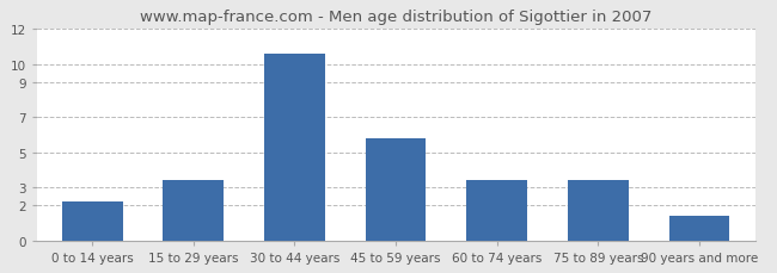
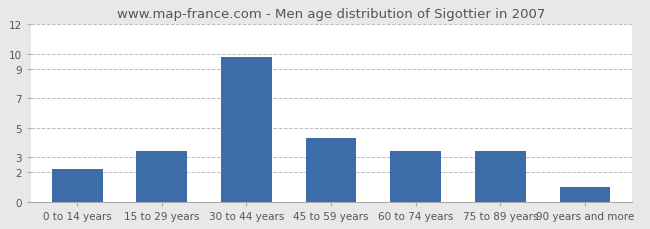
30 to 44 years: 10.6 -> 9.8
45 to 59 years: 5.8 -> 4.3
90 years and more: 1.4 -> 1.0
